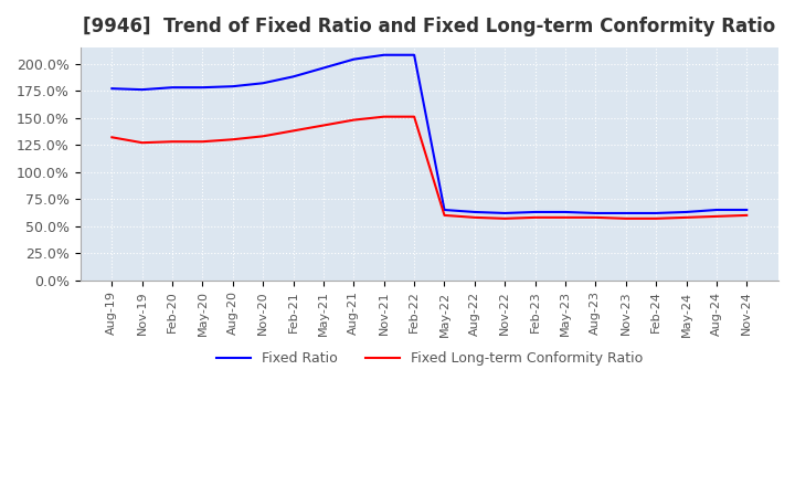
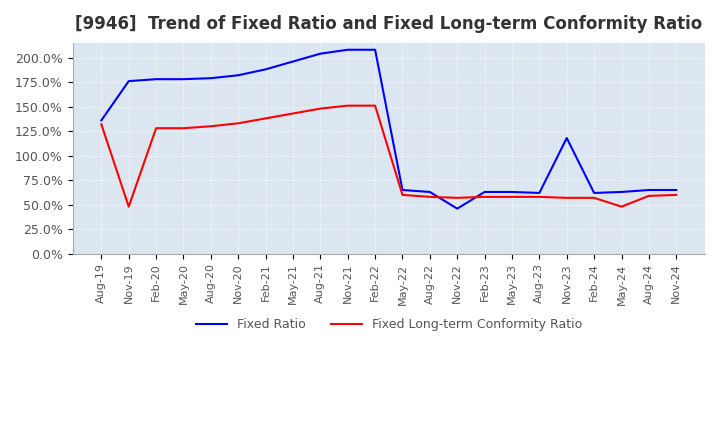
Fixed Ratio/Aug-19: 177% -> 136%
Fixed Long-term Conformity Ratio/Nov-19: 127% -> 48%
Fixed Ratio/Nov-22: 62% -> 46%
Fixed Ratio/Nov-23: 62% -> 118%
Fixed Long-term Conformity Ratio/May-24: 58% -> 48%
